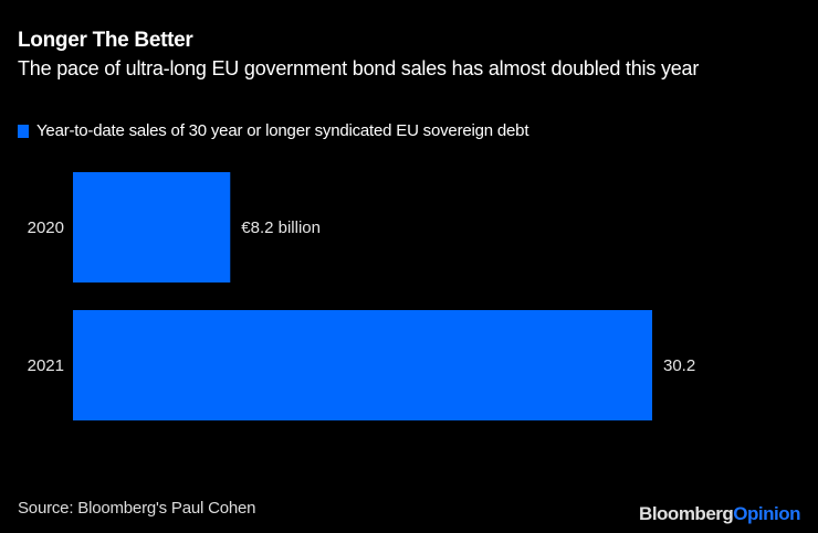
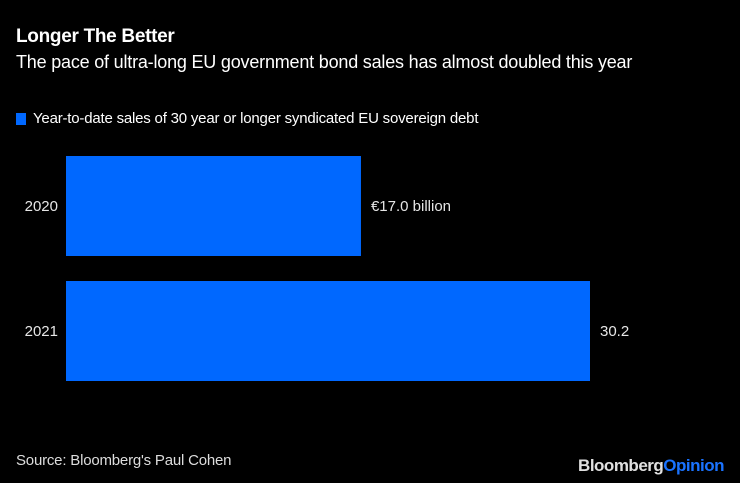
2020: €8.2 -> €17.0
